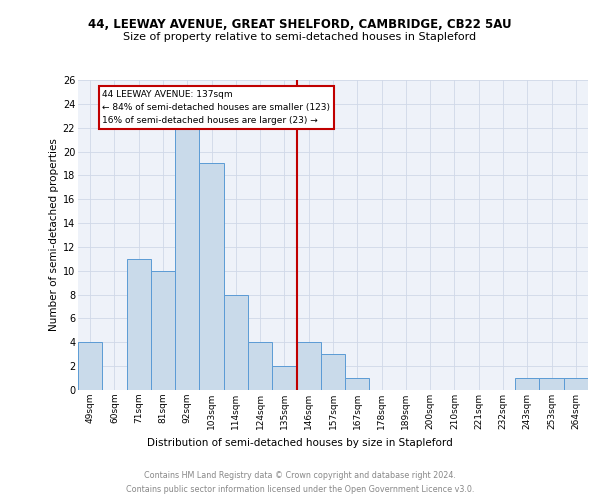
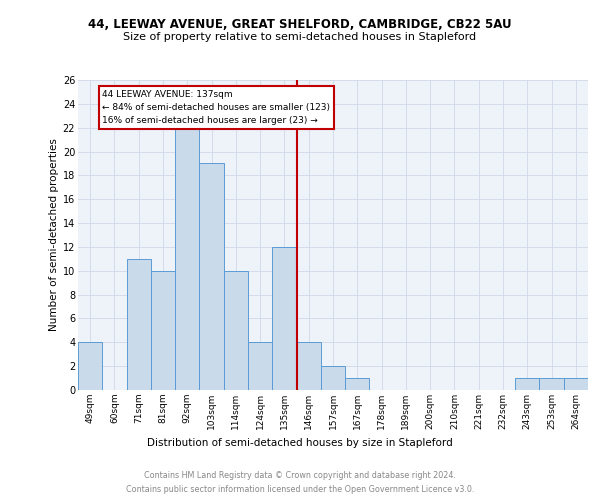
114sqm: 8 -> 10
135sqm: 2 -> 12
157sqm: 3 -> 2
